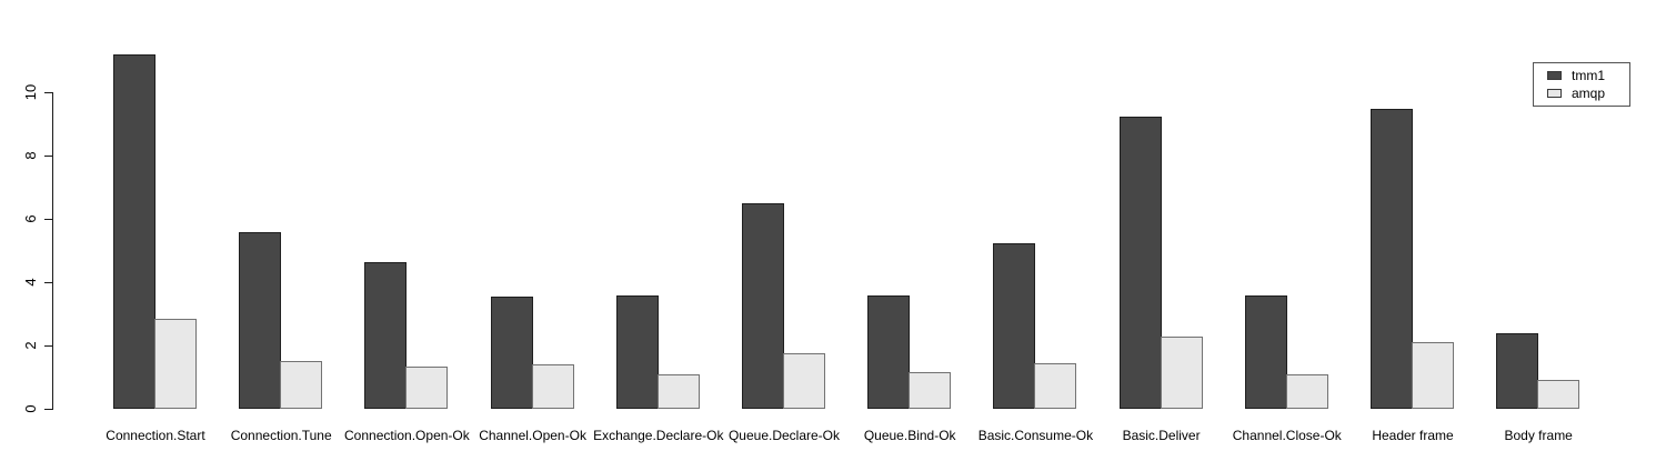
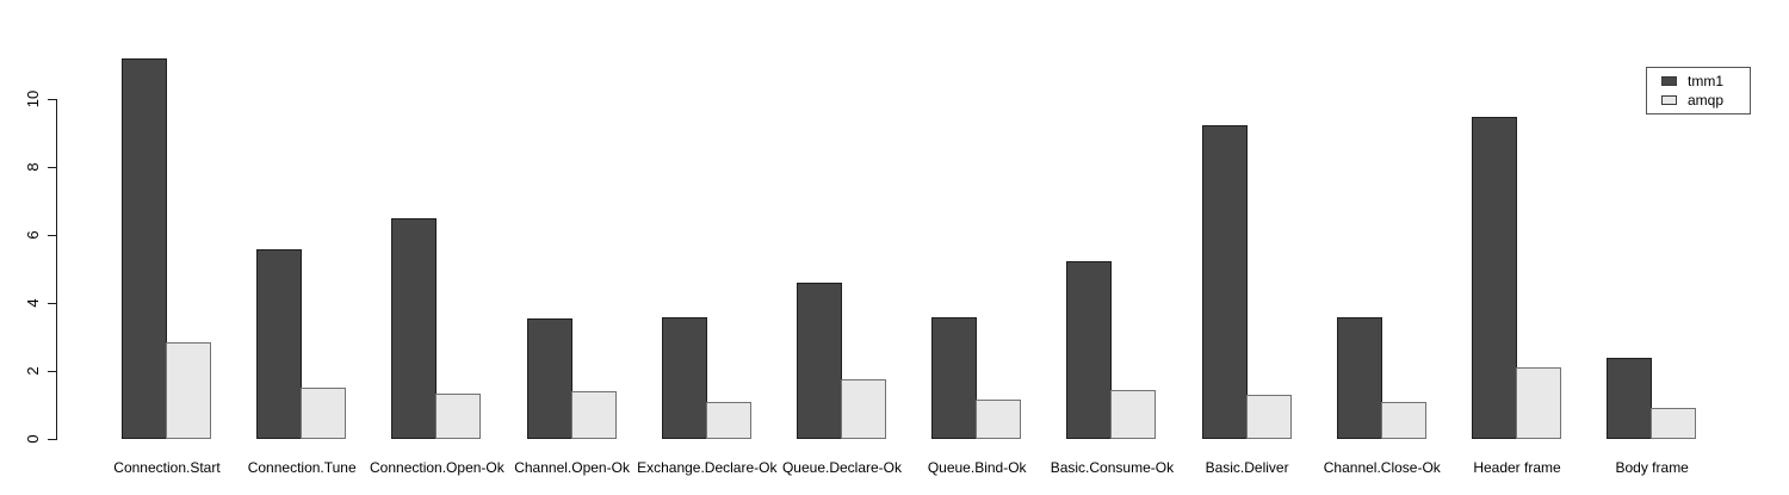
tmm1/Connection.Open-Ok: 4.7 -> 6.5
tmm1/Queue.Declare-Ok: 6.5 -> 4.6
amqp/Basic.Deliver: 2.3 -> 1.3
